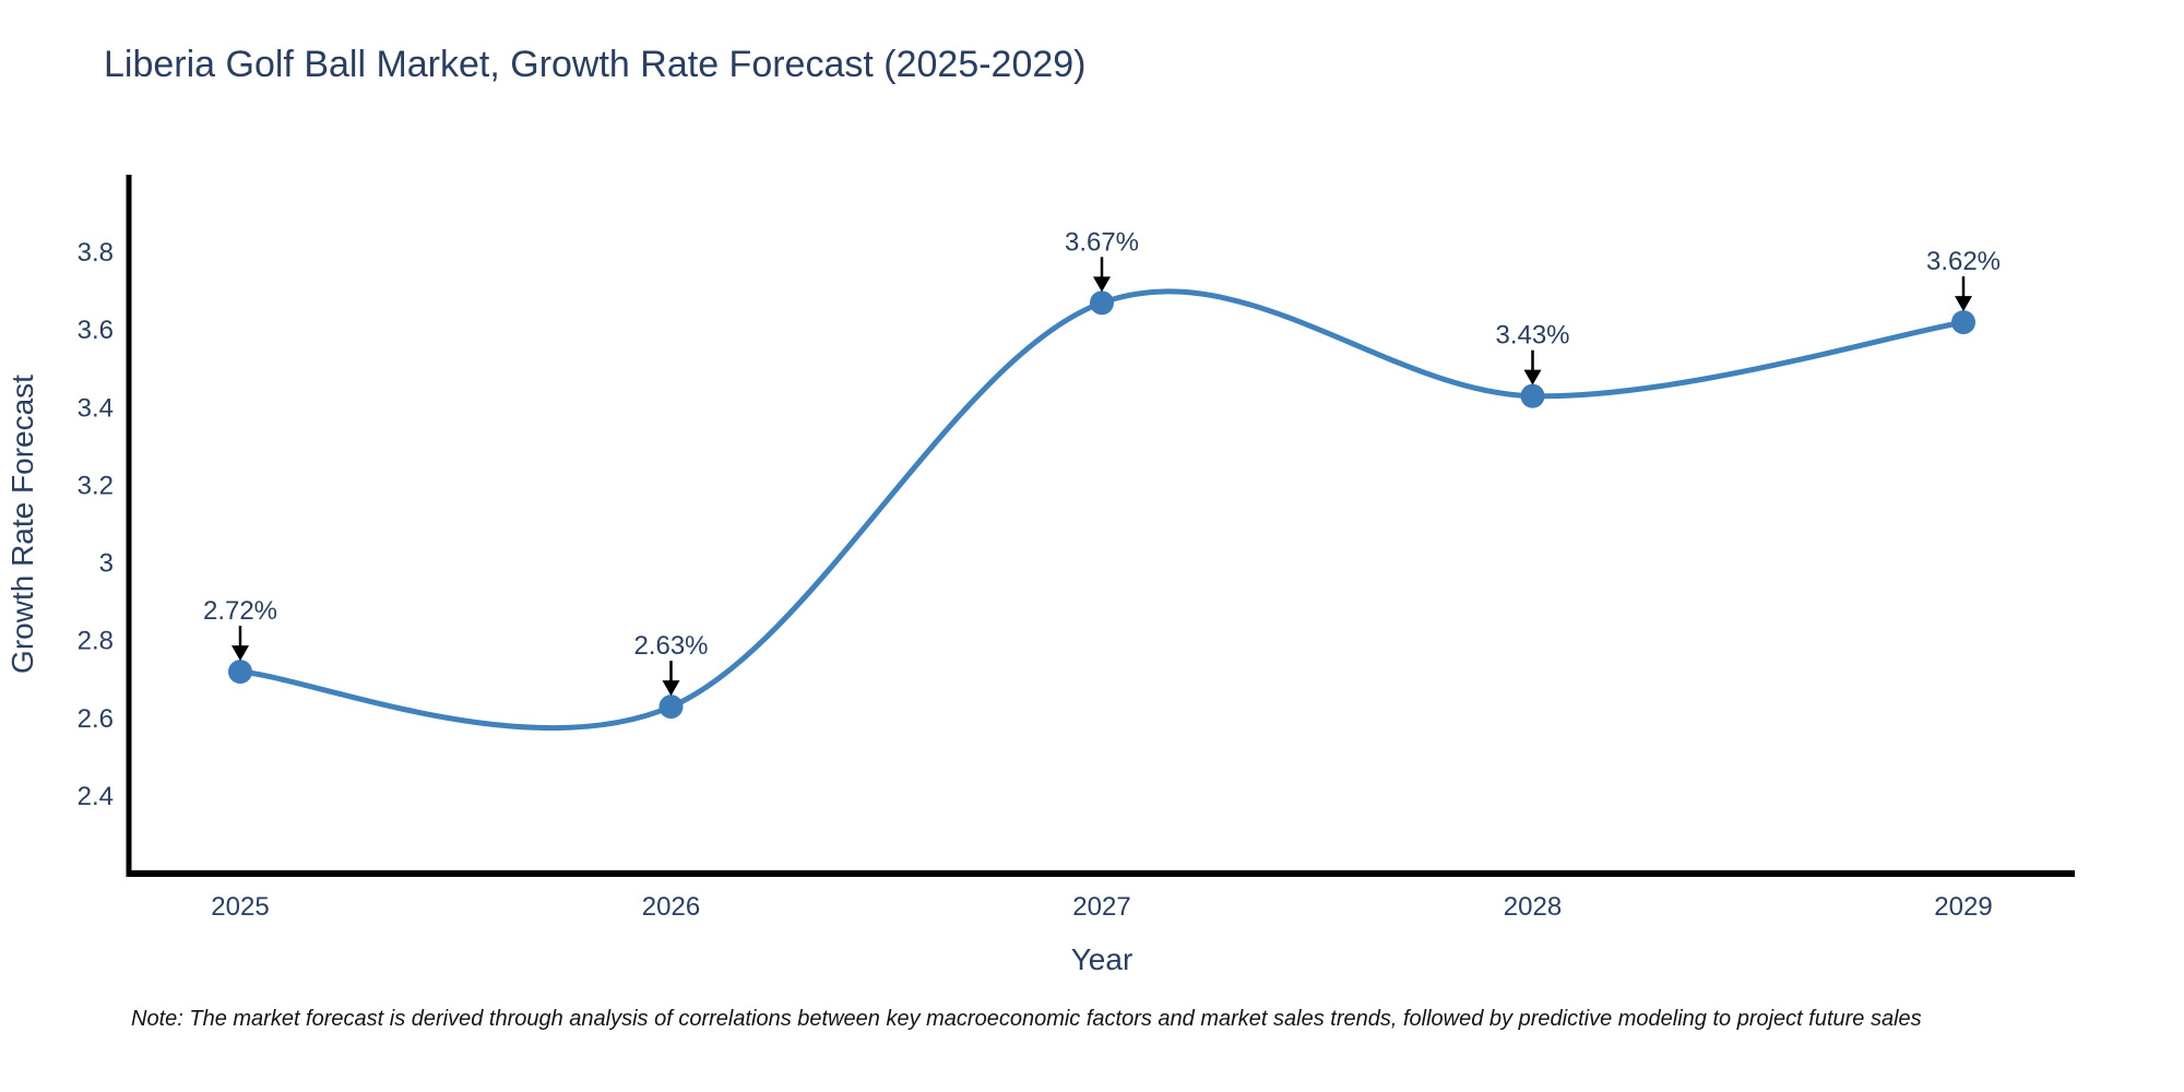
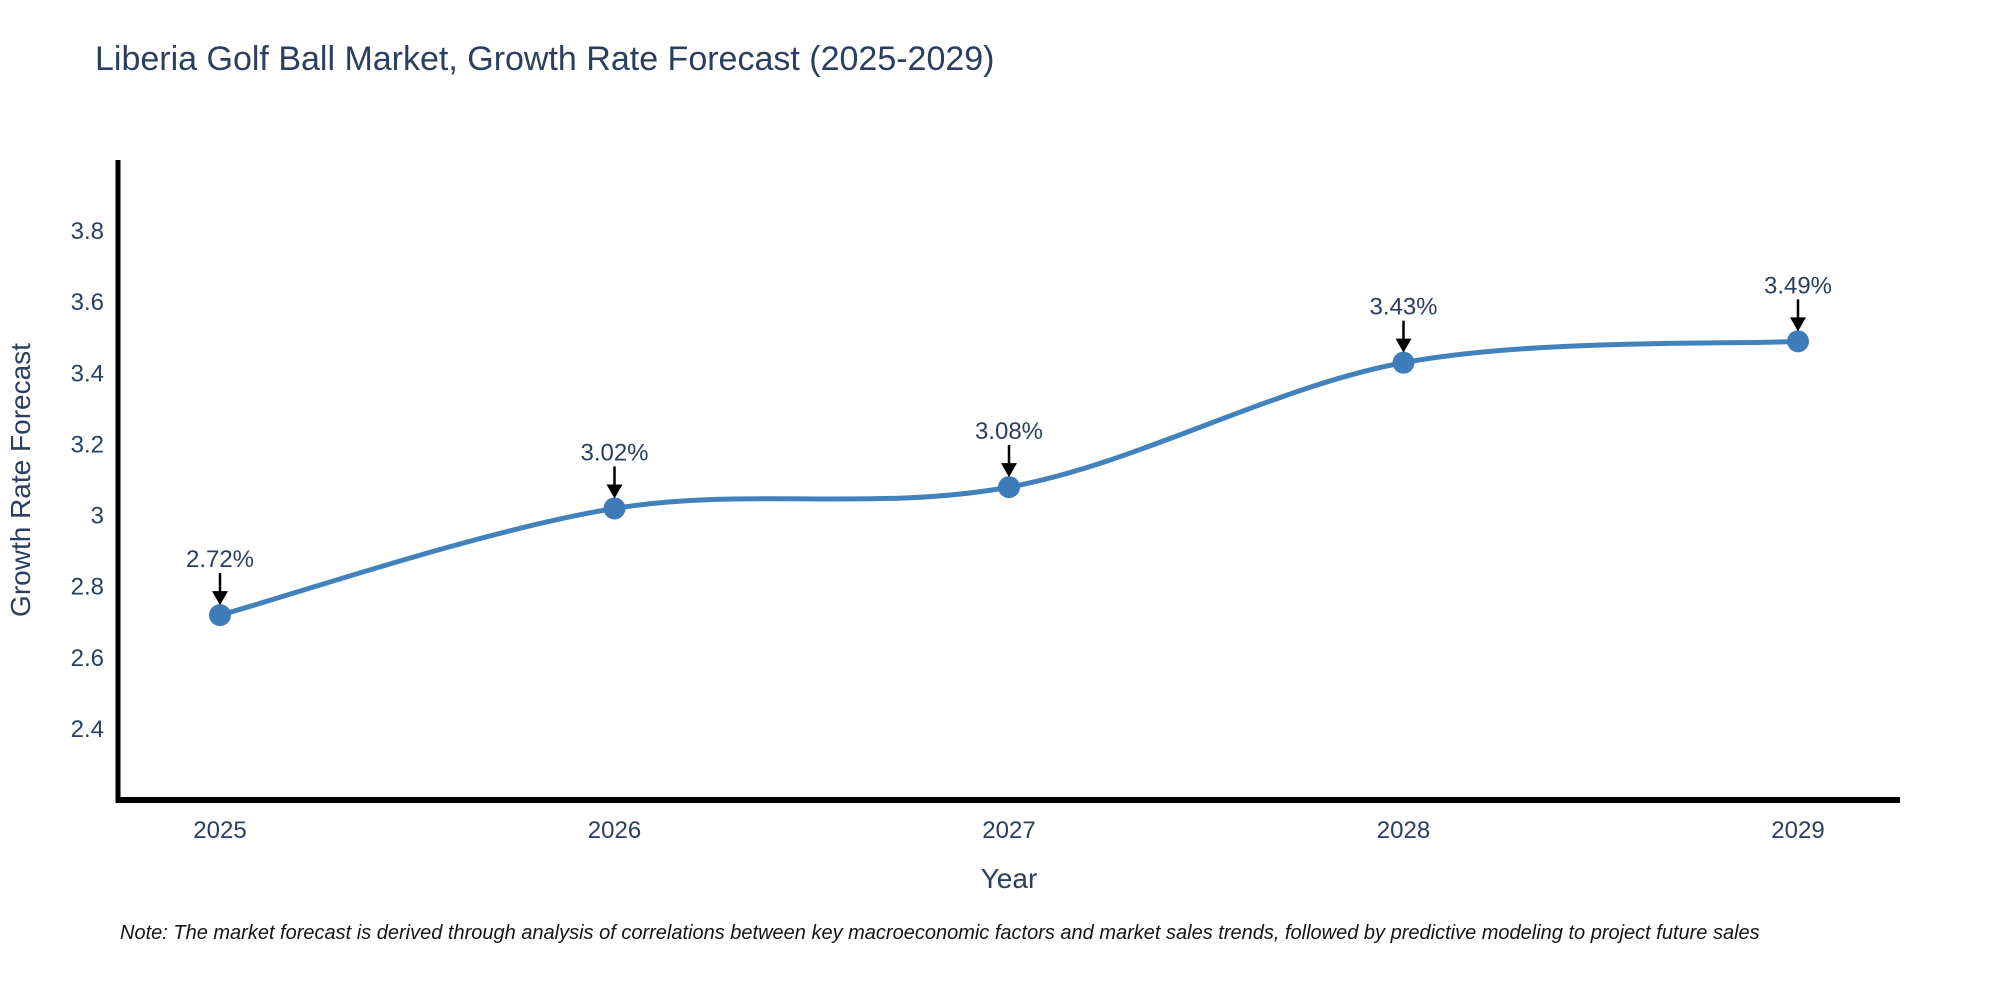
2026: 2.63% -> 3.02%
2027: 3.67% -> 3.08%
2029: 3.62% -> 3.49%
